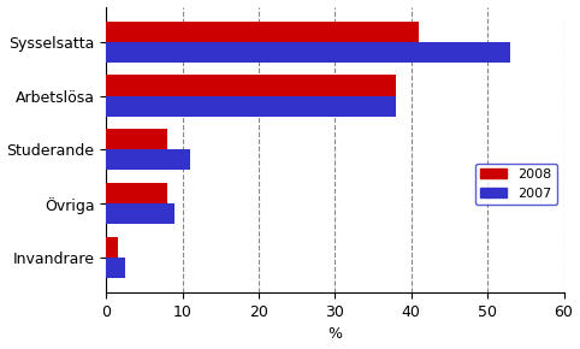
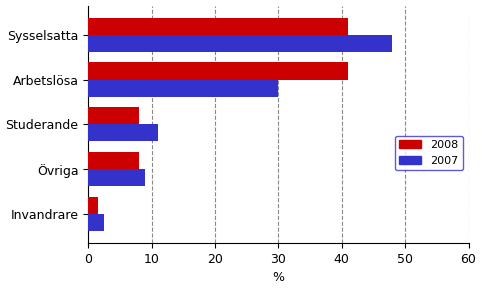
2007/Sysselsatta: 53.0 -> 48.0
2008/Arbetslösa: 38.0 -> 41.0
2007/Arbetslösa: 38.0 -> 30.0
